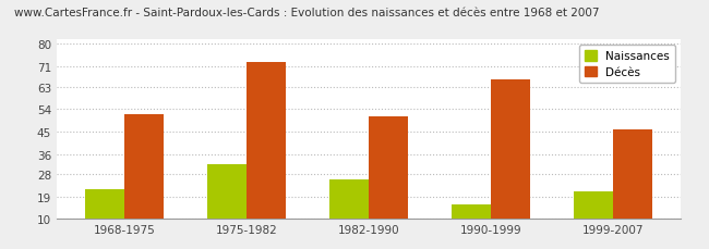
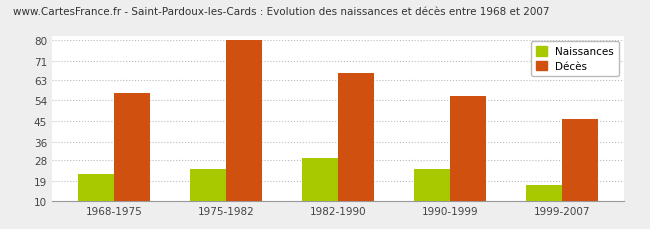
Décès/1968-1975: 52 -> 57
Naissances/1975-1982: 32 -> 24
Décès/1975-1982: 73 -> 80
Naissances/1982-1990: 26 -> 29
Décès/1982-1990: 51 -> 66
Naissances/1990-1999: 16 -> 24
Décès/1990-1999: 66 -> 56
Naissances/1999-2007: 21 -> 17
